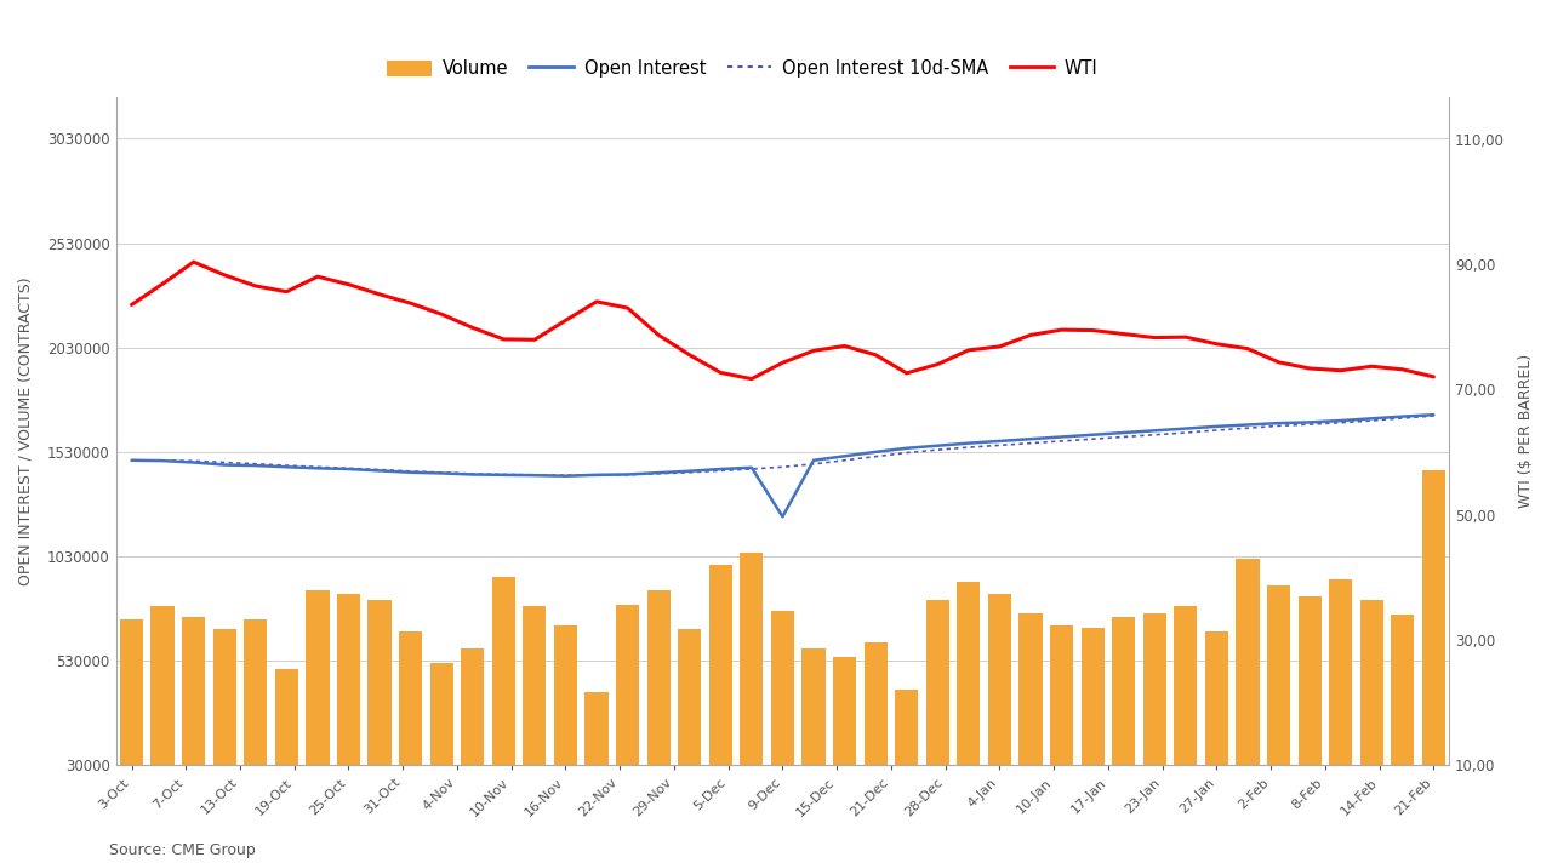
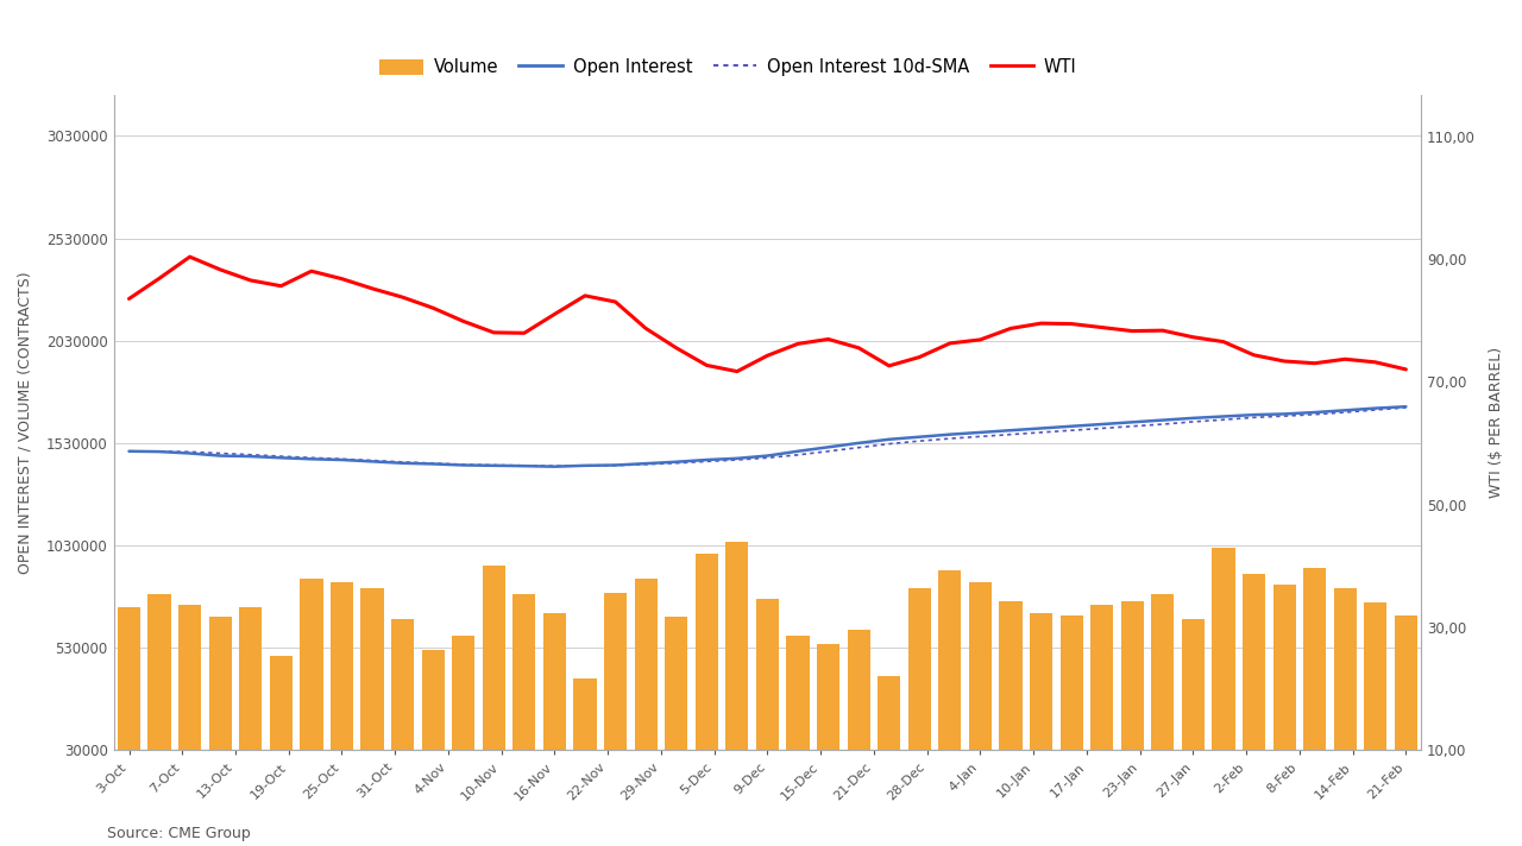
Open Interest/9-Dec: 1220000 -> 1470000
Volume/21-Feb: 1440000 -> 690000
